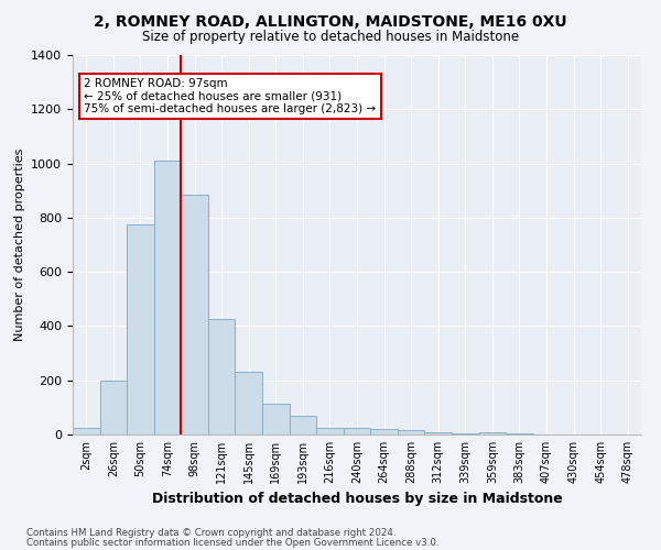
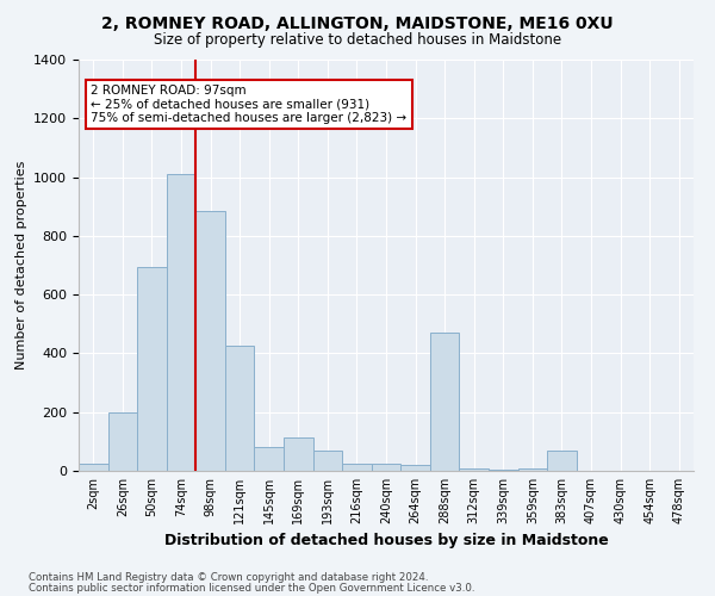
50sqm: 775 -> 695
145sqm: 230 -> 80
288sqm: 15 -> 470
383sqm: 5 -> 70
